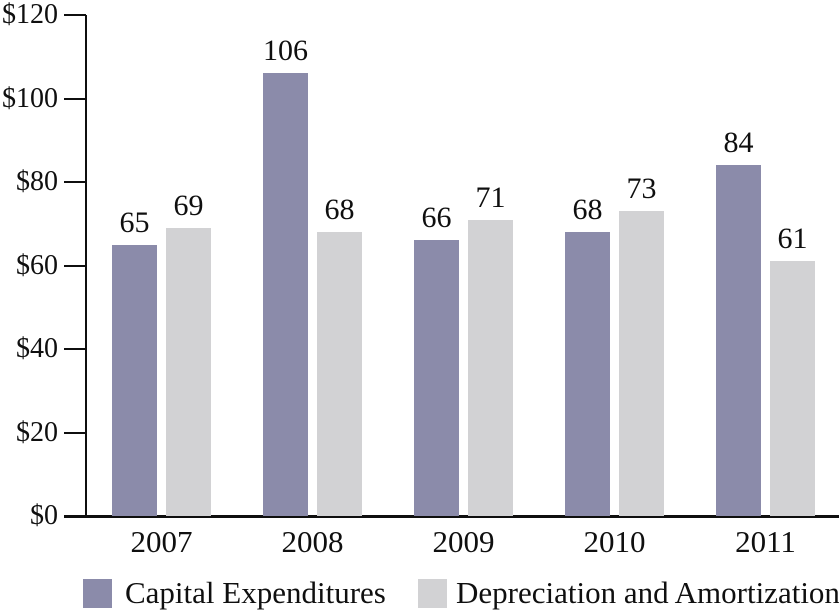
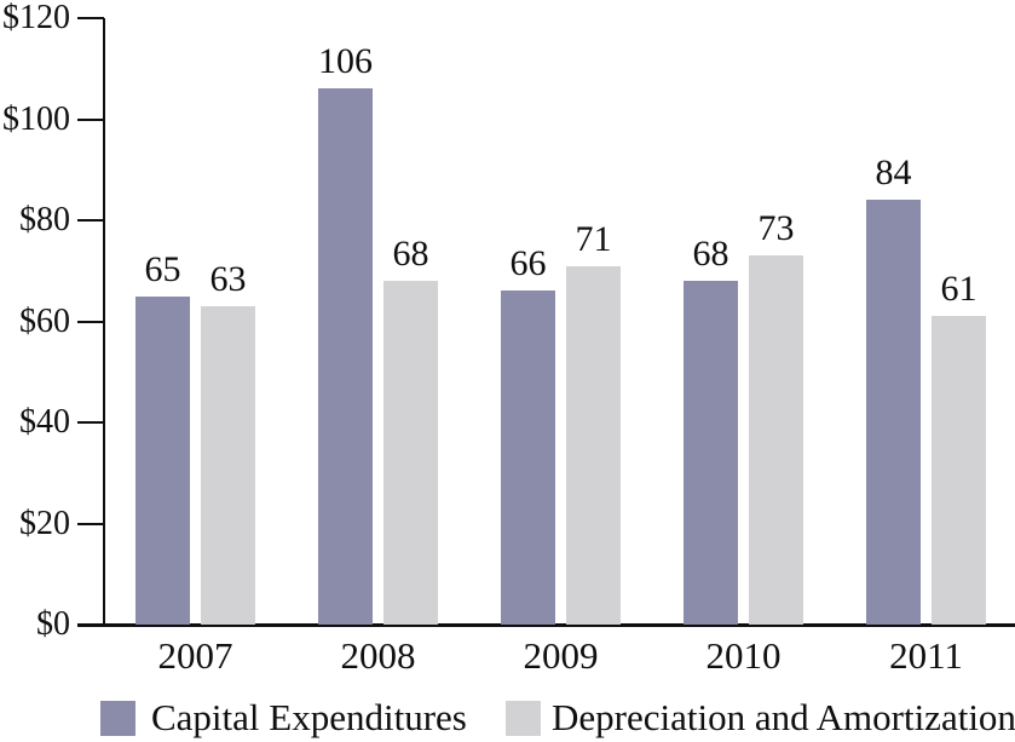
Depreciation and Amortization/2007: 69 -> 63
